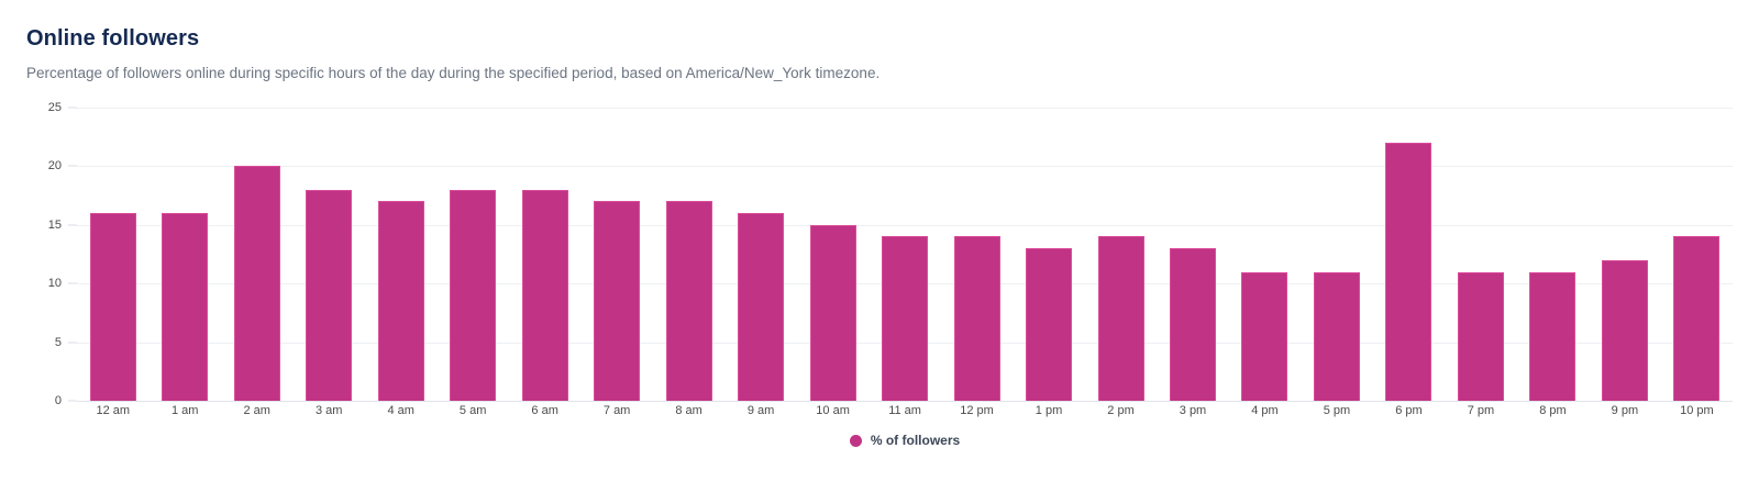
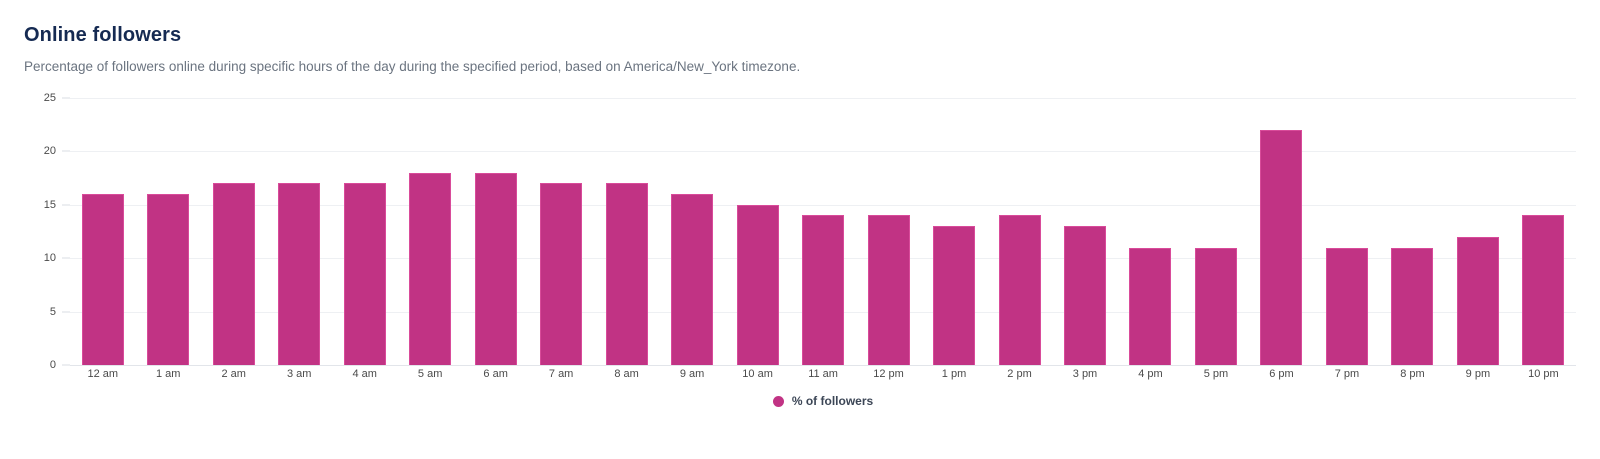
2 am: 20 -> 17
3 am: 18 -> 17
